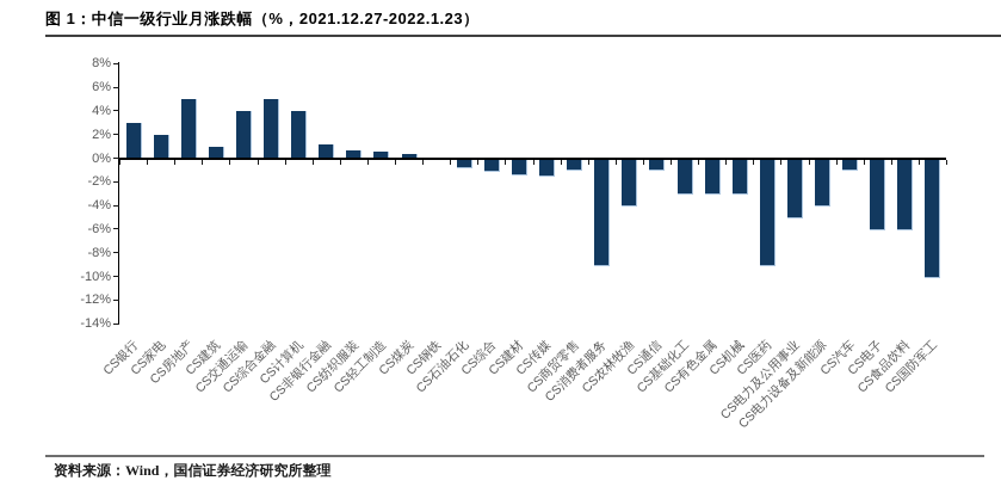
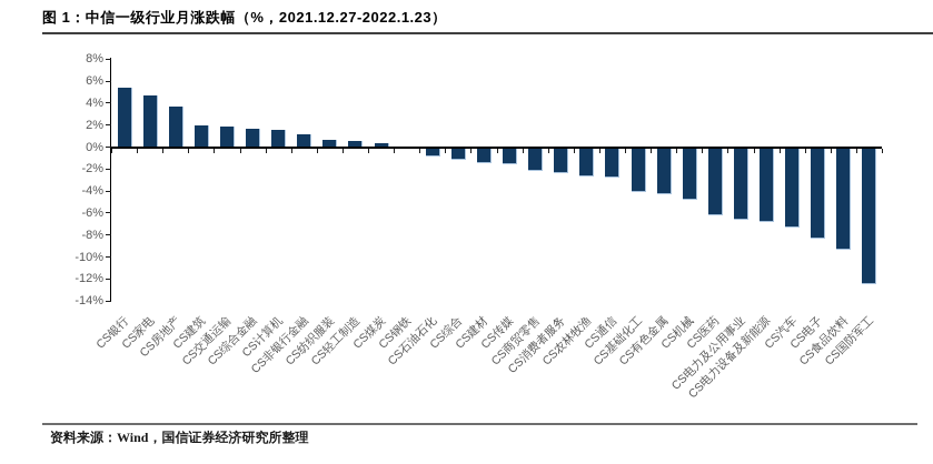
CS银行: 3% -> 5%
CS家电: 2% -> 5%
CS房地产: 5% -> 4%
CS建筑: 1% -> 2%
CS交通运输: 4% -> 2%
CS综合金融: 5% -> 2%
CS计算机: 4% -> 2%
CS商贸零售: -1% -> -2%
CS消费者服务: -9% -> -2%
CS农林牧渔: -4% -> -3%
CS通信: -1% -> -3%
CS基础化工: -3% -> -4%
CS有色金属: -3% -> -4%
CS机械: -3% -> -5%
CS医药: -9% -> -6%
CS电力及公用事业: -5% -> -6%
CS电力设备及新能源: -4% -> -7%
CS汽车: -1% -> -7%
CS电子: -6% -> -8%
CS食品饮料: -6% -> -9%
CS国防军工: -10% -> -12%
